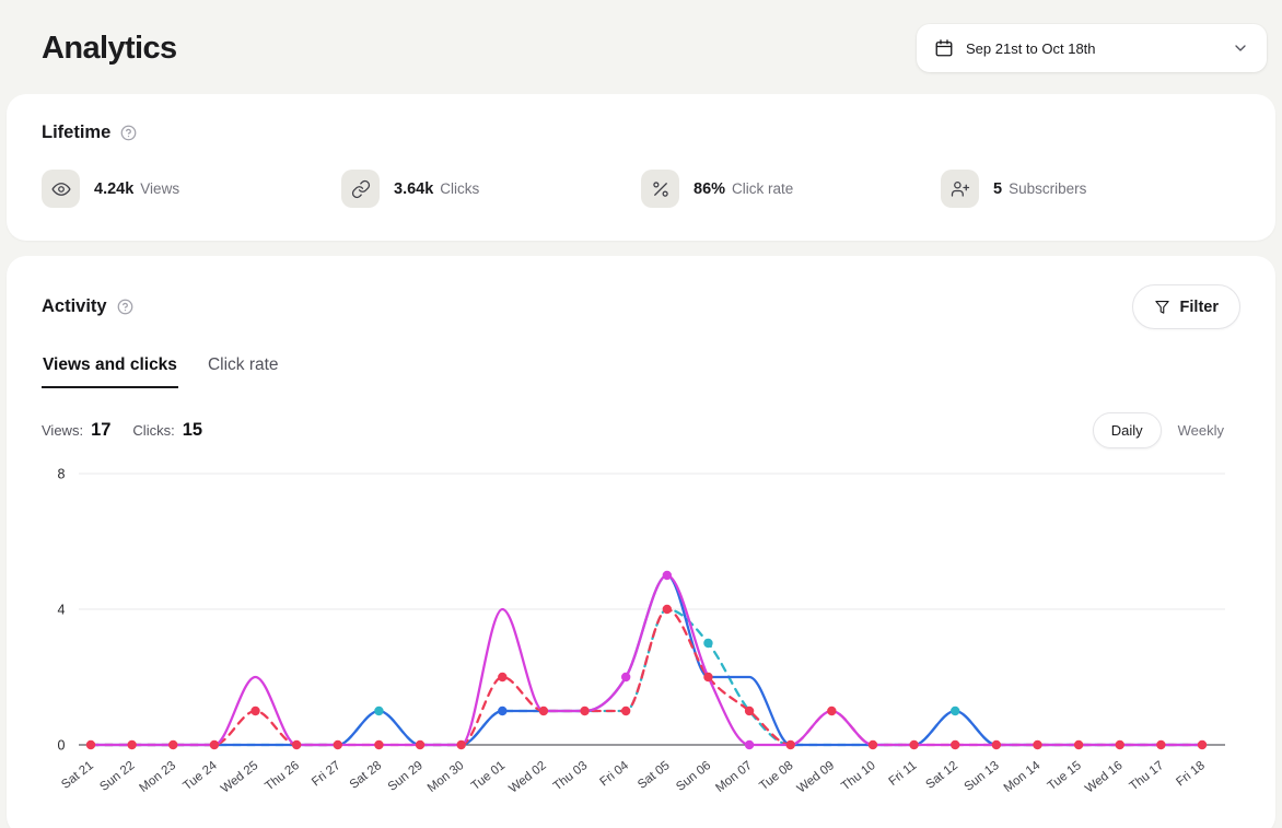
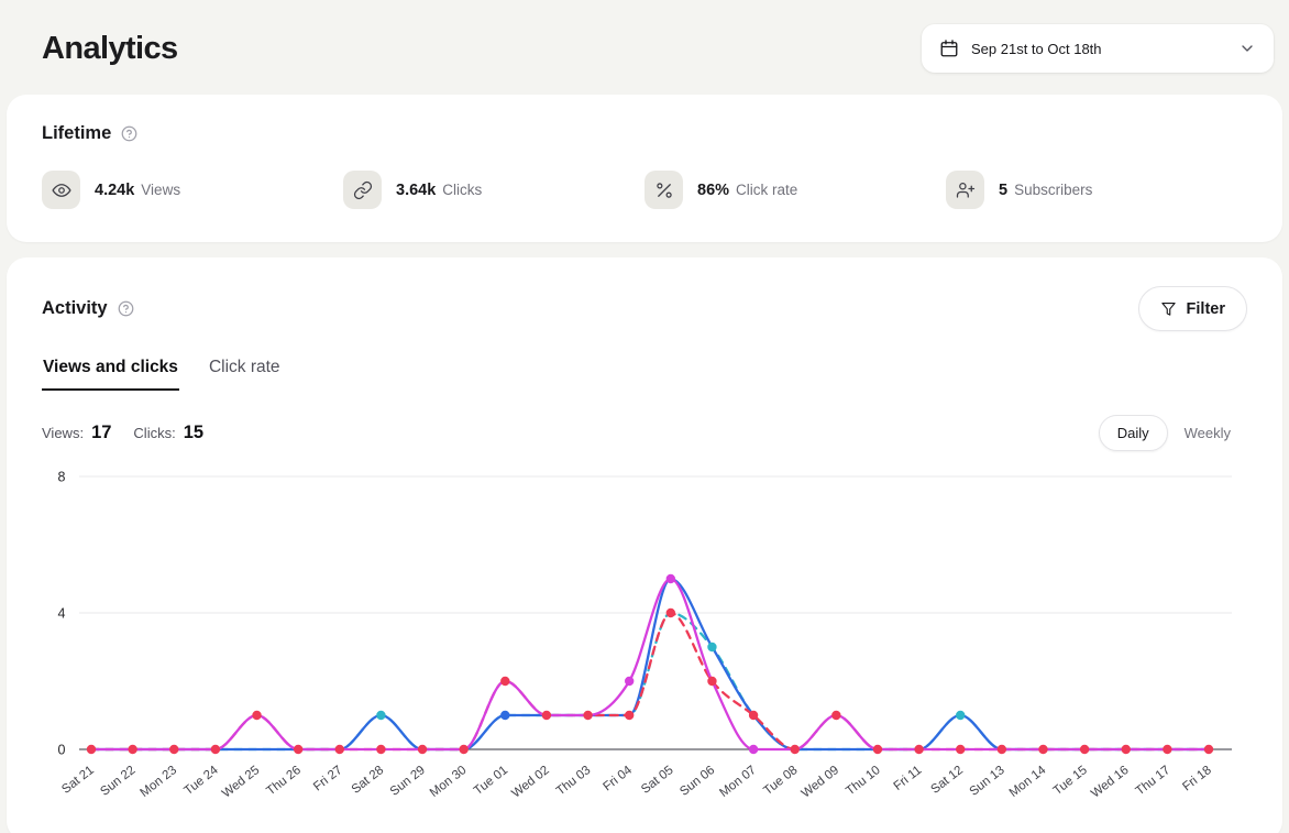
Views/Wed 25: 2 -> 1
Views/Tue 01: 4 -> 2
Clicks/Fri 04: 2 -> 1
Clicks/Sun 06: 2 -> 3
Clicks/Mon 07: 2 -> 1
